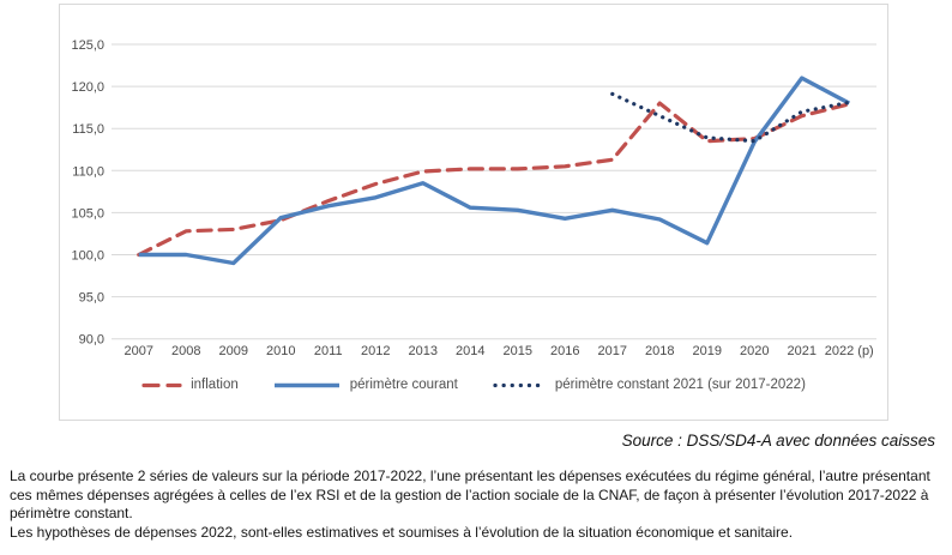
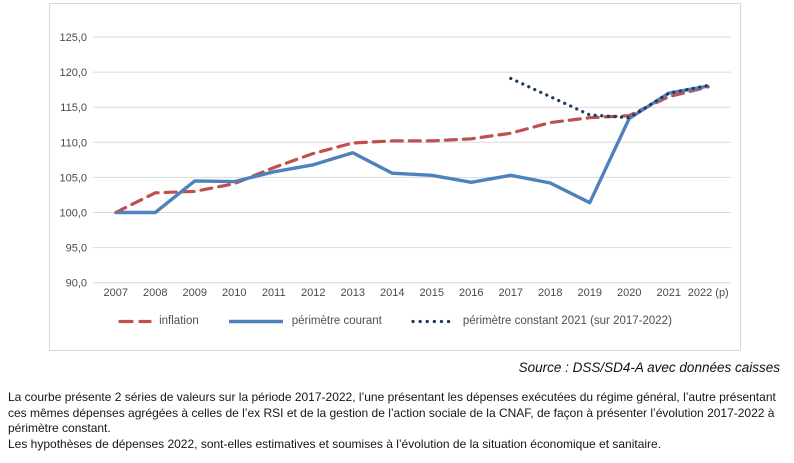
périmètre courant/2009: 99 -> 104
inflation/2018: 118 -> 113
périmètre courant/2021: 121 -> 117
